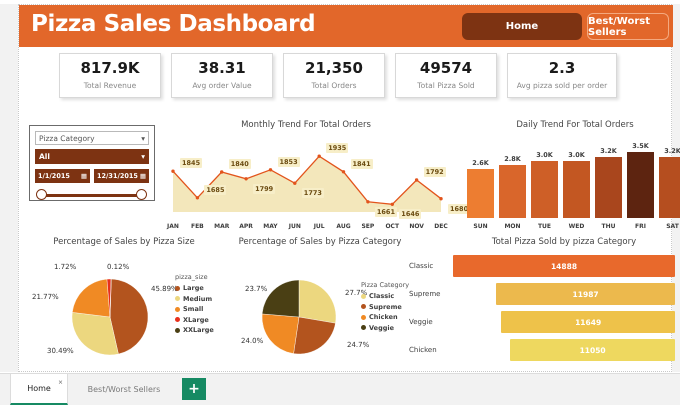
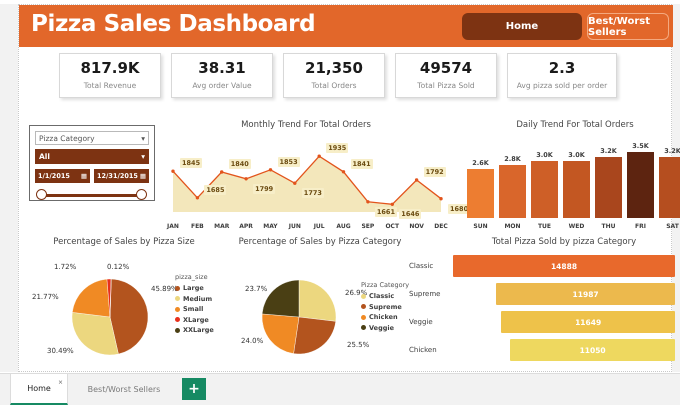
Percentage of Sales by Pizza Category/Classic: 27.7% -> 26.9%
Percentage of Sales by Pizza Category/Supreme: 24.7% -> 25.5%
